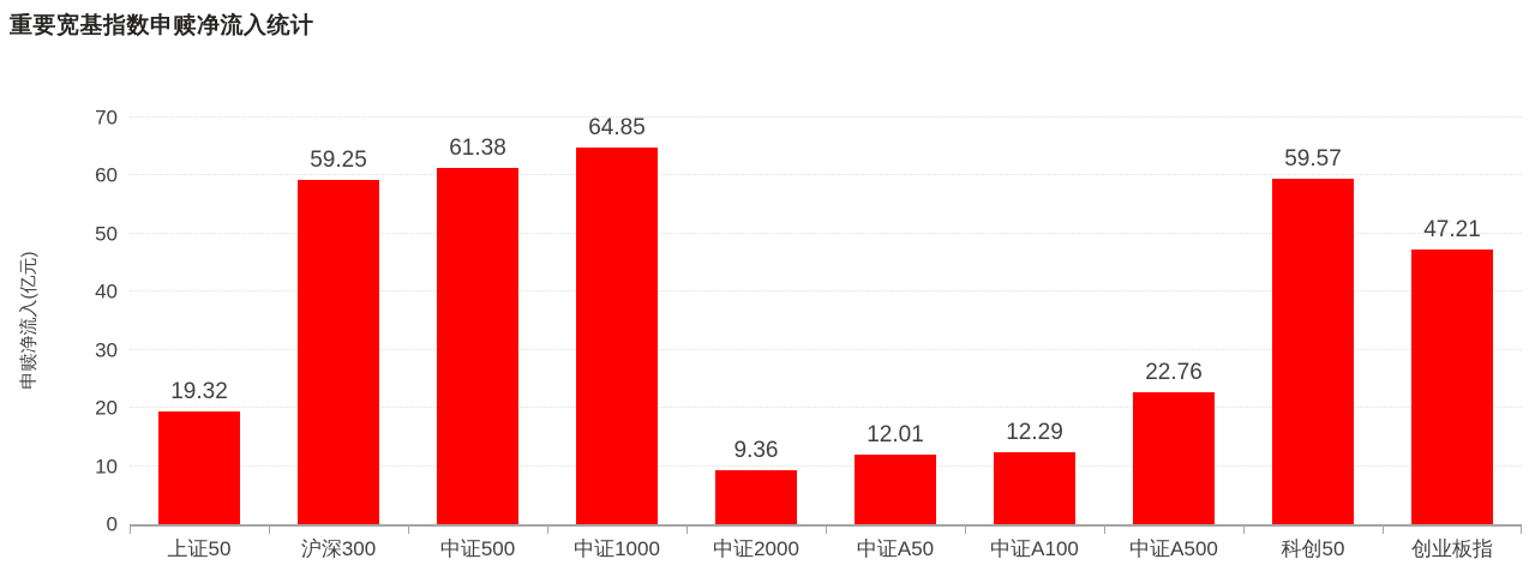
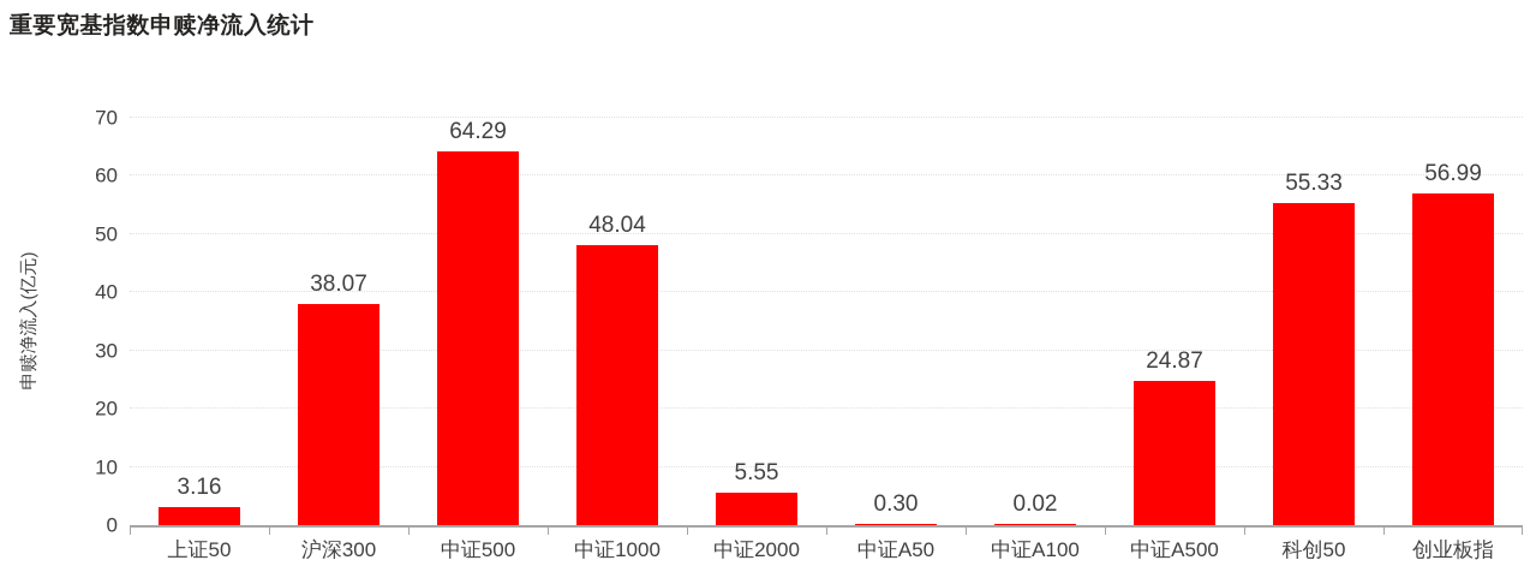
上证50: 19.32 -> 3.16
沪深300: 59.25 -> 38.07
中证500: 61.38 -> 64.29
中证1000: 64.85 -> 48.04
中证2000: 9.36 -> 5.55
中证A50: 12.01 -> 0.30
中证A100: 12.29 -> 0.02
中证A500: 22.76 -> 24.87
科创50: 59.57 -> 55.33
创业板指: 47.21 -> 56.99
